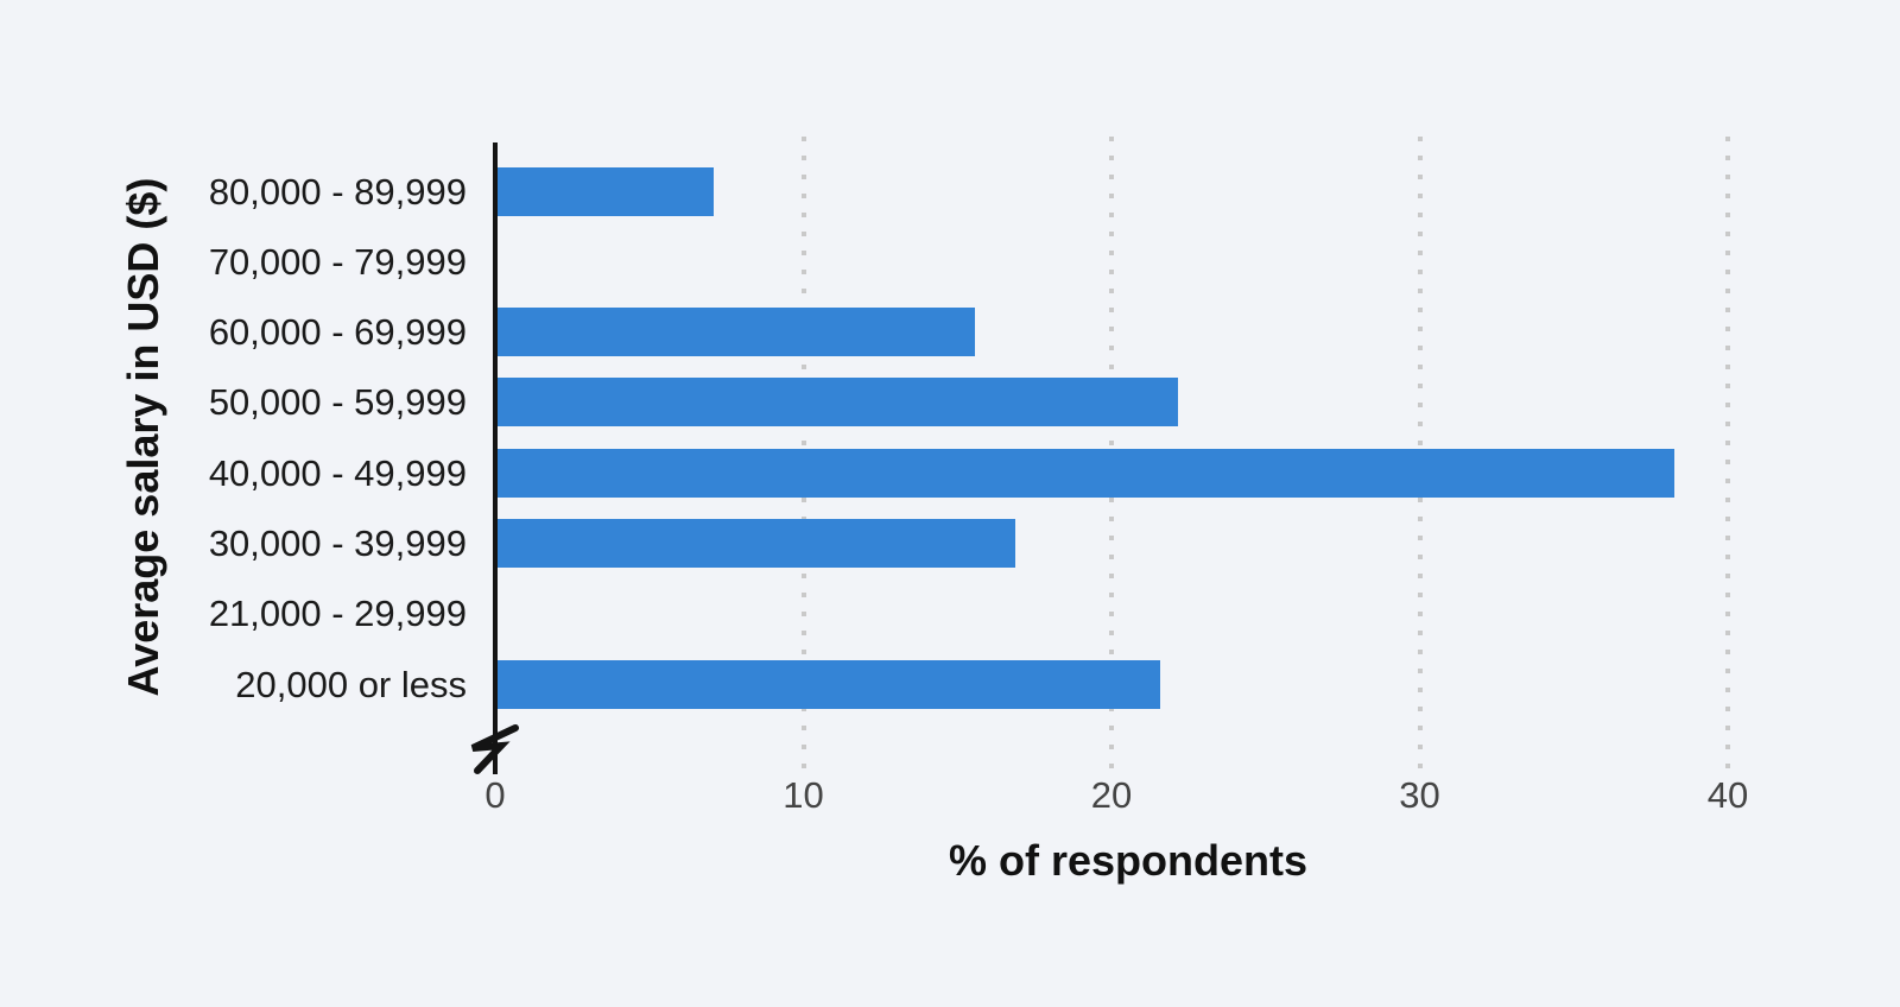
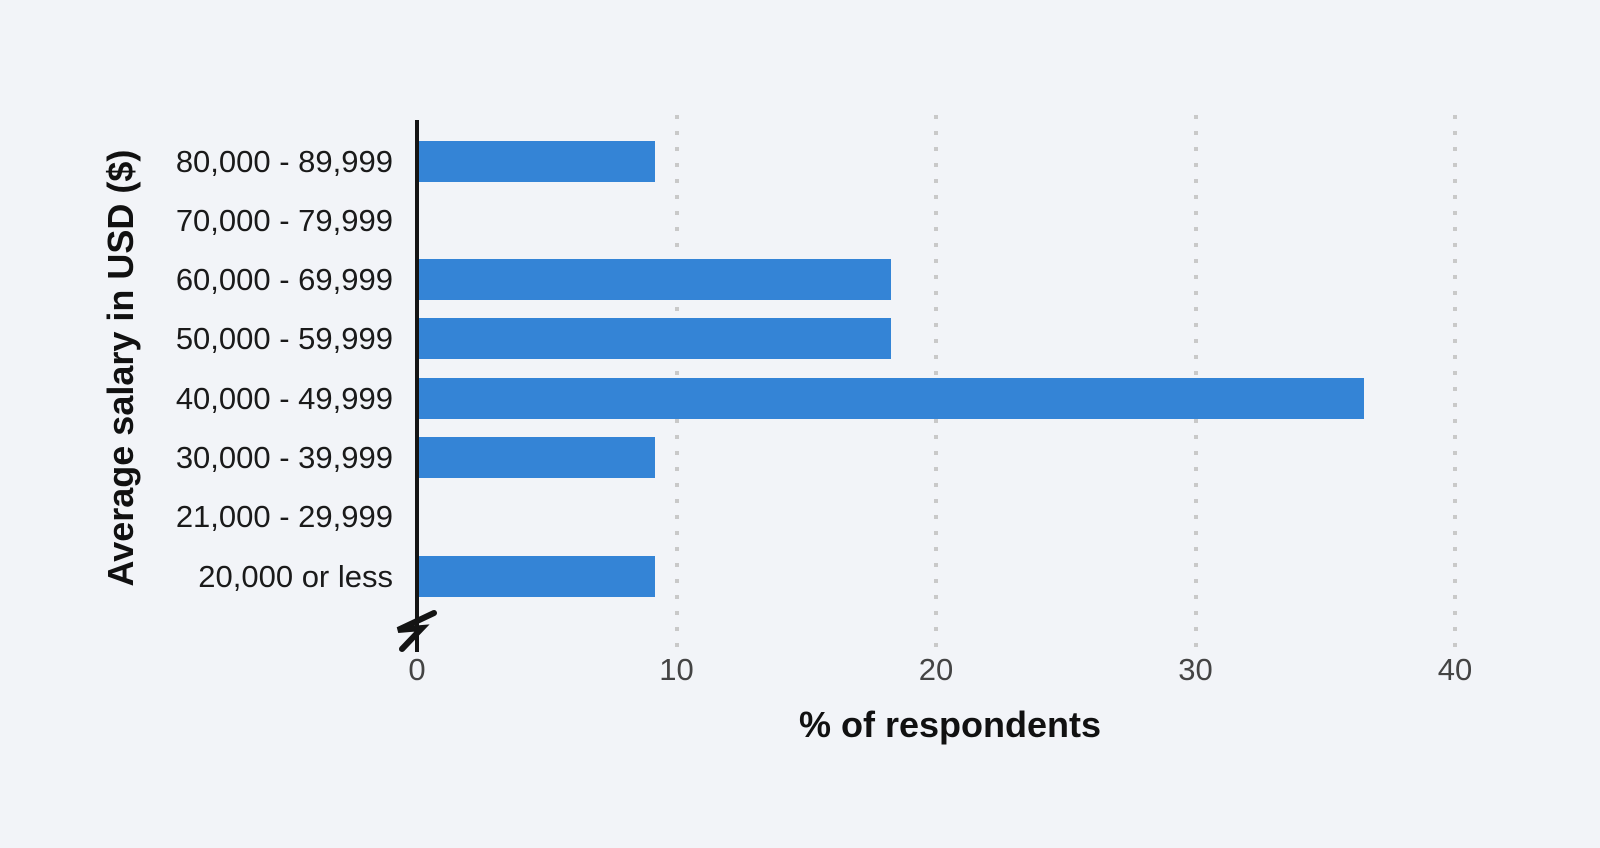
80,000 - 89,999: 7.0 -> 9.1
60,000 - 69,999: 15.5 -> 18.2
50,000 - 59,999: 22.1 -> 18.2
40,000 - 49,999: 38.2 -> 36.4
30,000 - 39,999: 16.8 -> 9.1
20,000 or less: 21.5 -> 9.1
